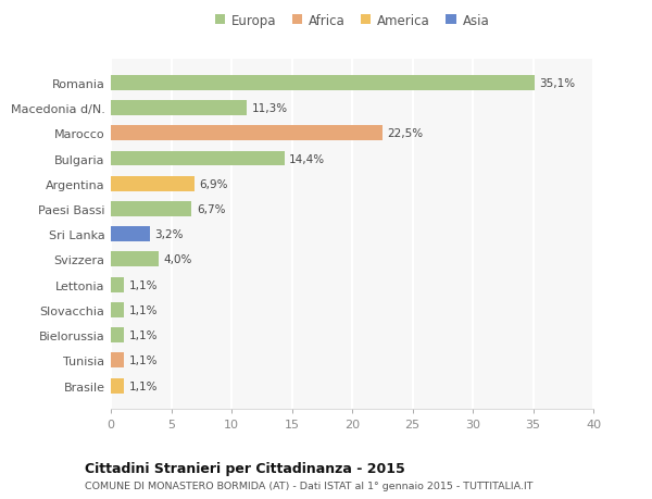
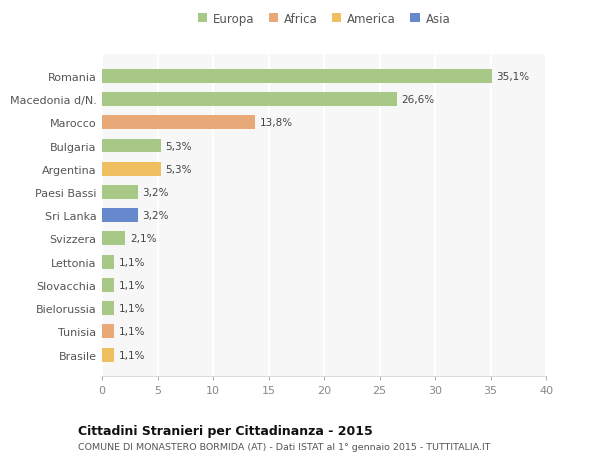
Macedonia d/N.: 11,3% -> 26,6%
Marocco: 22,5% -> 13,8%
Bulgaria: 14,4% -> 5,3%
Argentina: 6,9% -> 5,3%
Paesi Bassi: 6,7% -> 3,2%
Svizzera: 4,0% -> 2,1%
